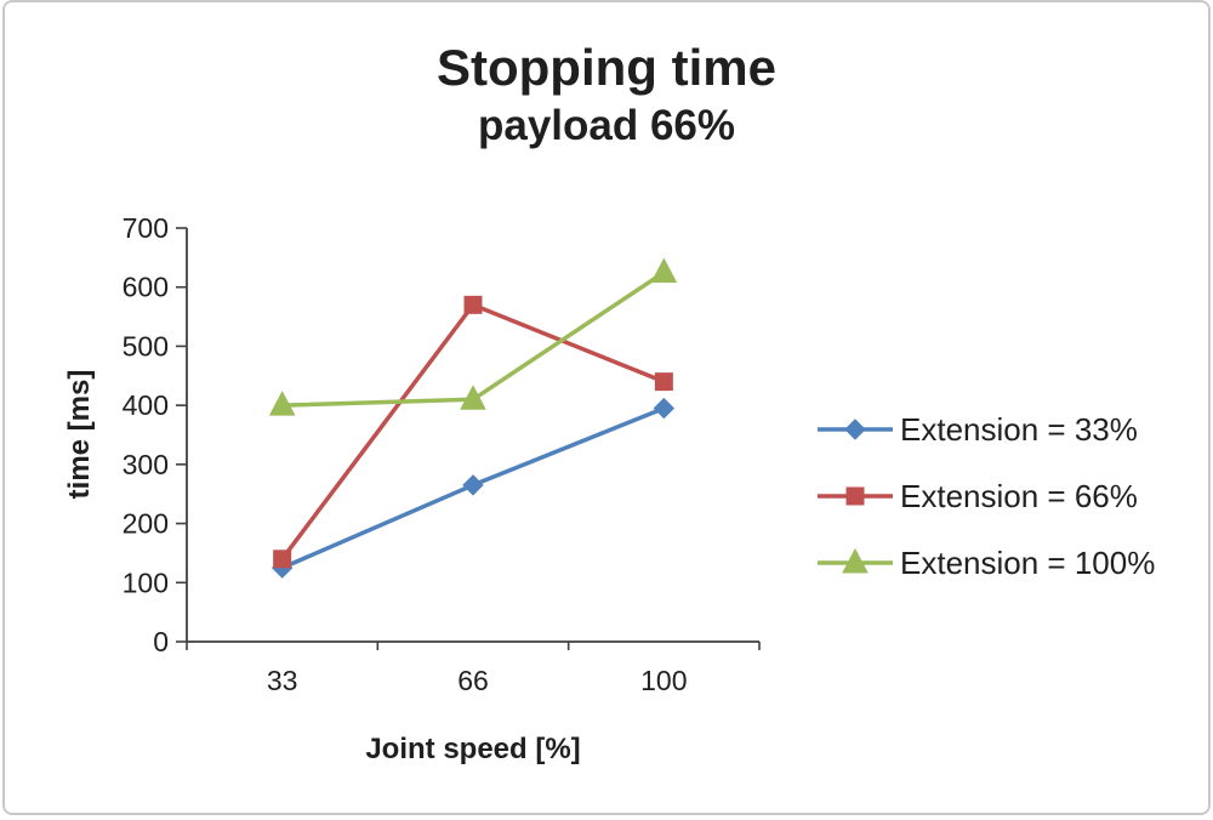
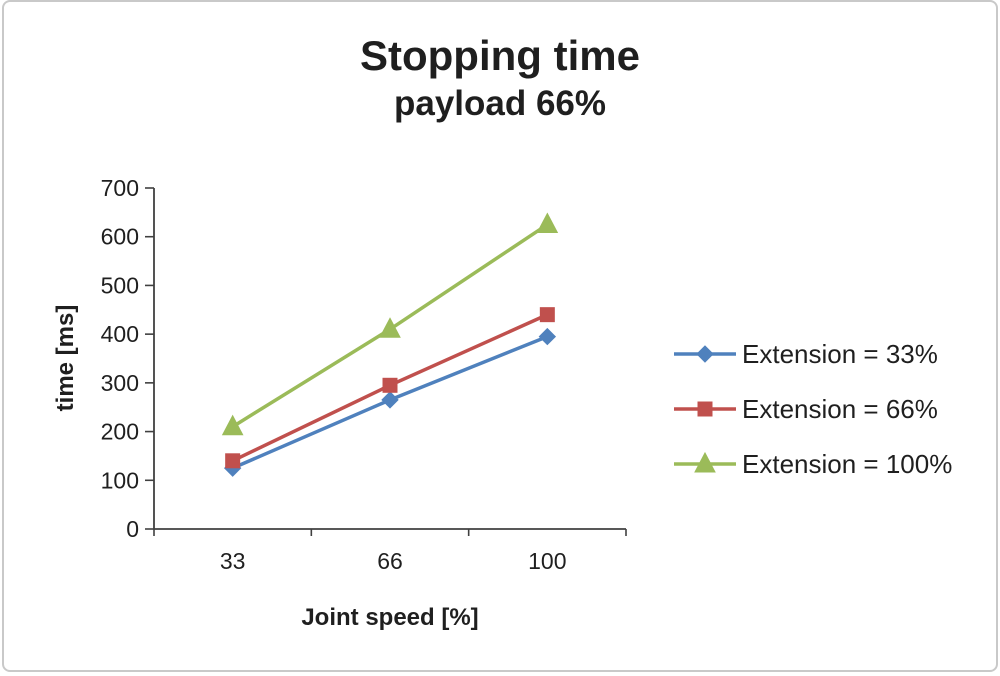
Extension = 100%/33: 400 -> 210
Extension = 66%/66: 570 -> 300
